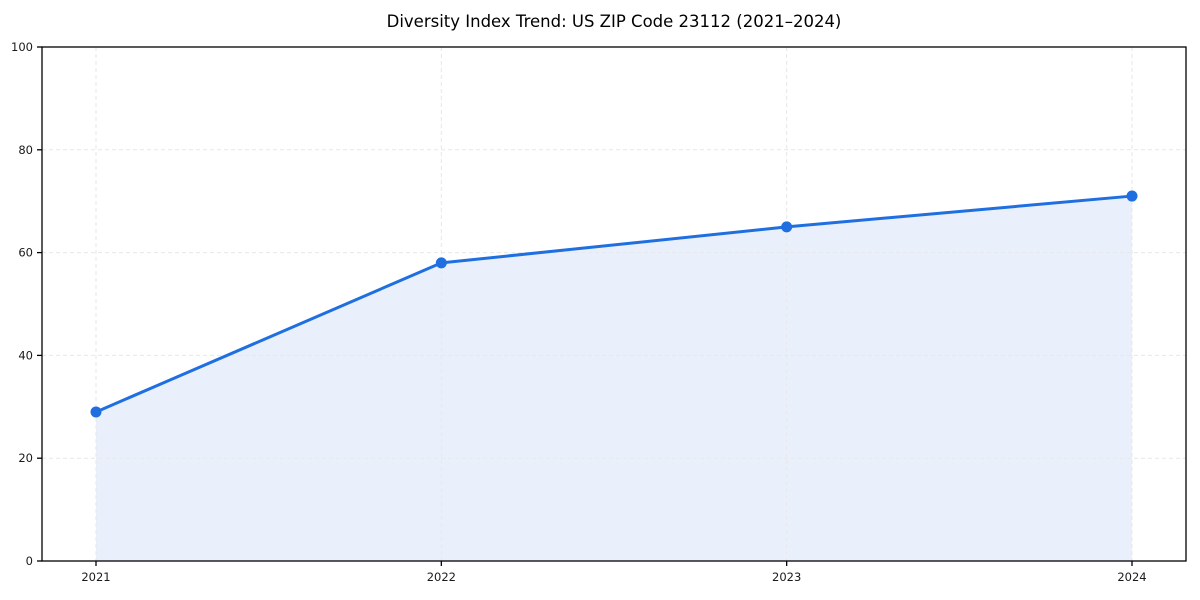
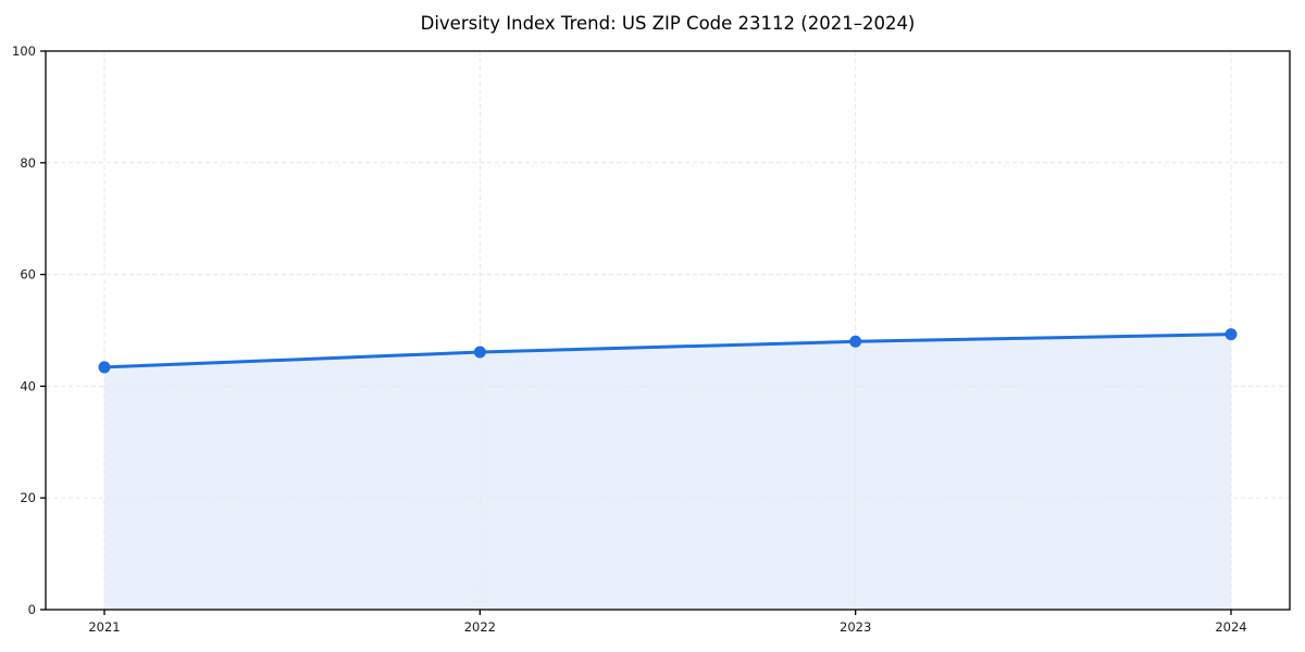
2021: 29 -> 43
2022: 58 -> 46
2023: 65 -> 48
2024: 71 -> 49
